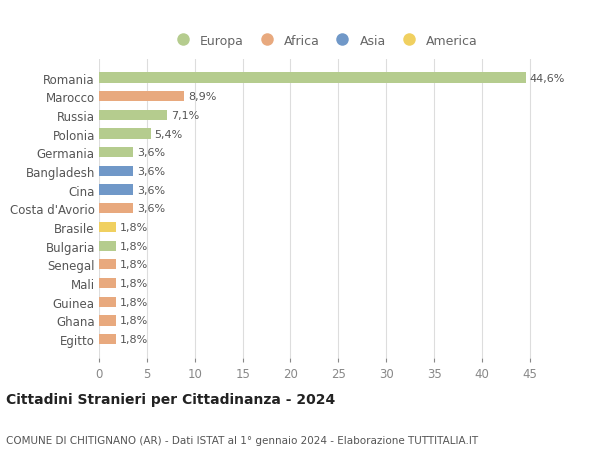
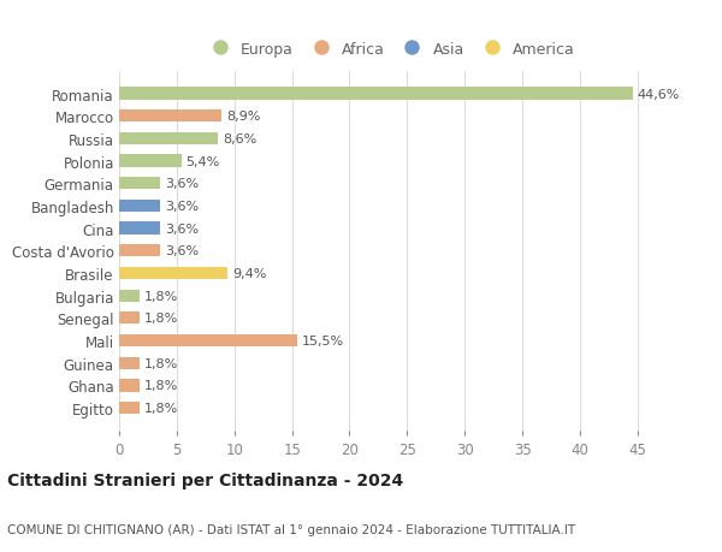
Russia: 7,1% -> 8,6%
Brasile: 1,8% -> 9,4%
Mali: 1,8% -> 15,5%
